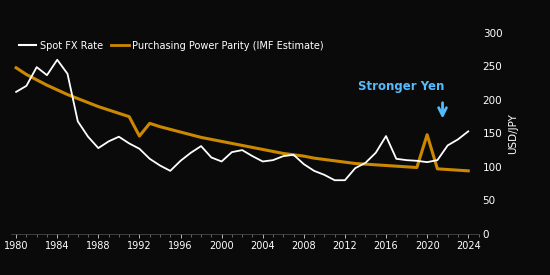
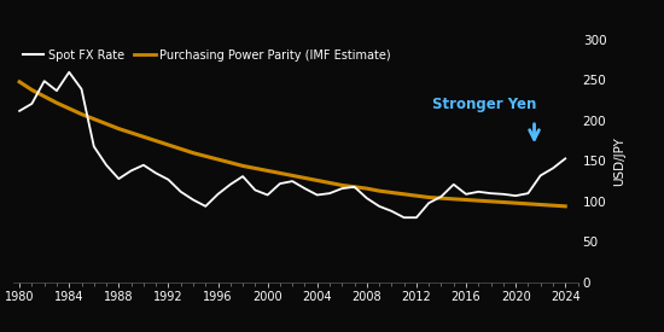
Purchasing Power Parity (IMF Estimate)/1992: 146 -> 170
Spot FX Rate/2016: 146 -> 109
Purchasing Power Parity (IMF Estimate)/2020: 148 -> 98
